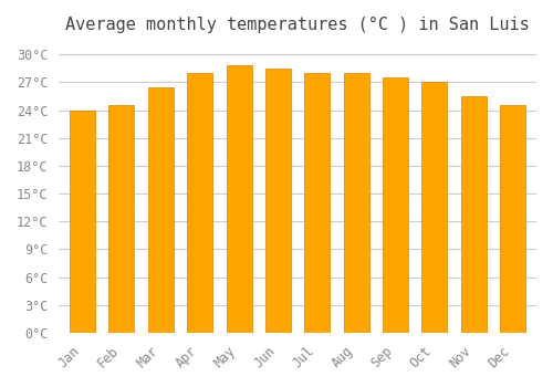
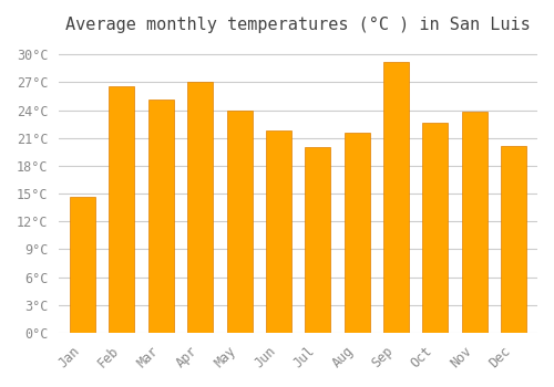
Jan: 24.0°C -> 14.6°C
Feb: 24.5°C -> 26.6°C
Mar: 26.5°C -> 25.2°C
Apr: 28.0°C -> 27.0°C
May: 28.8°C -> 24.0°C
Jun: 28.5°C -> 21.8°C
Jul: 28.0°C -> 20.0°C
Aug: 28.0°C -> 21.6°C
Sep: 27.5°C -> 29.2°C
Oct: 27.0°C -> 22.6°C
Nov: 25.5°C -> 23.8°C
Dec: 24.5°C -> 20.2°C
